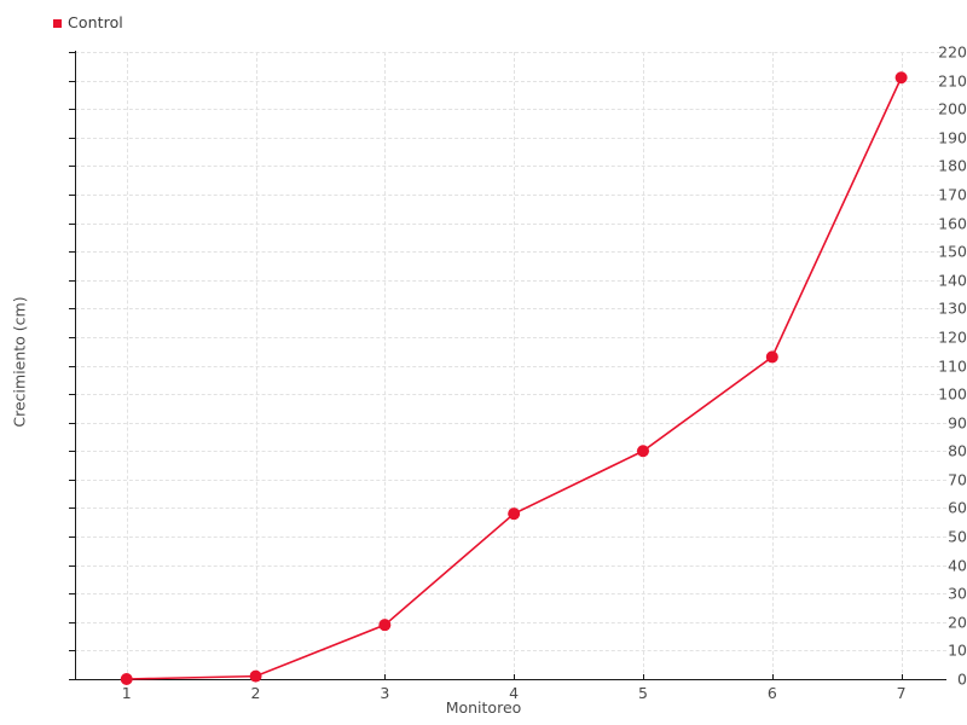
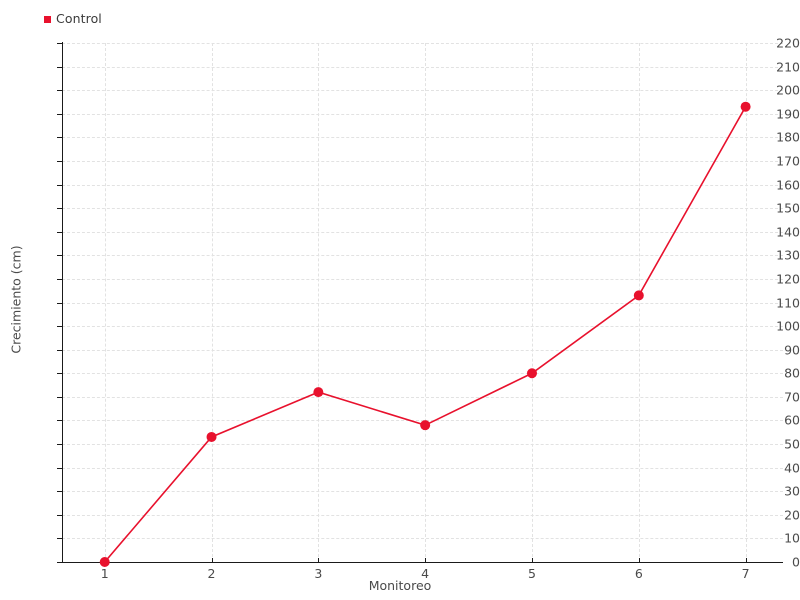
2: 1 -> 53
3: 19 -> 72
7: 211 -> 193
